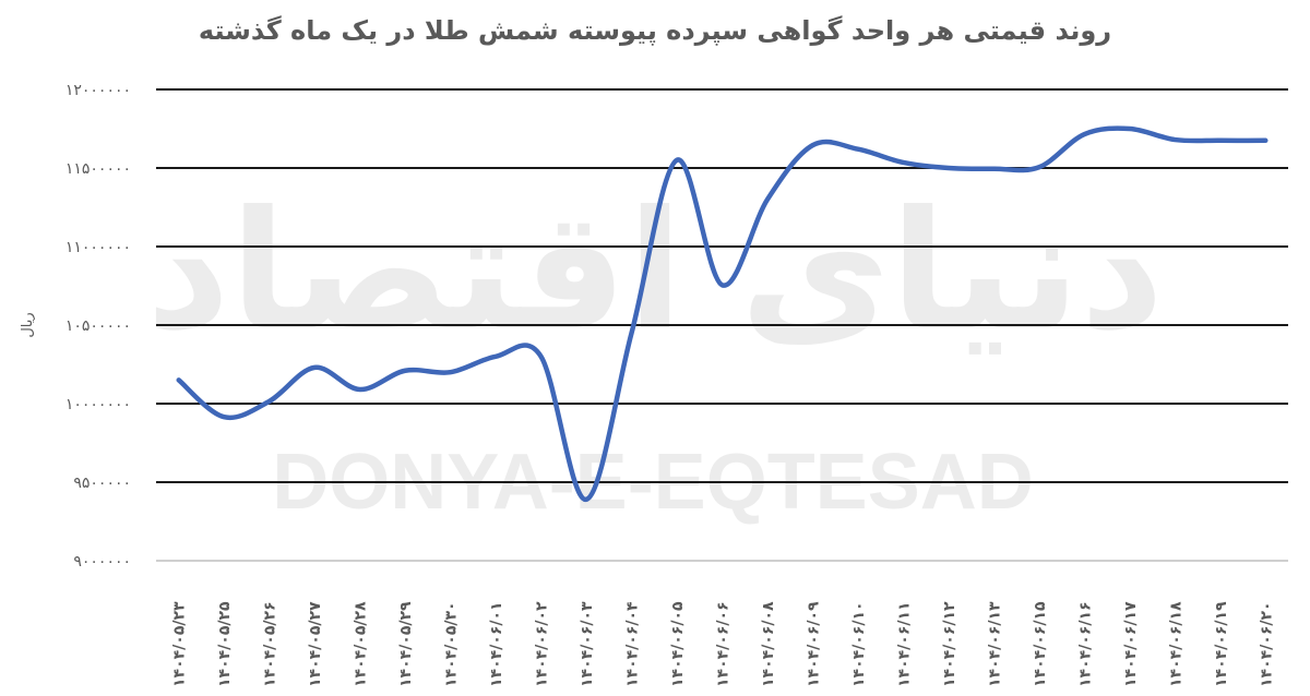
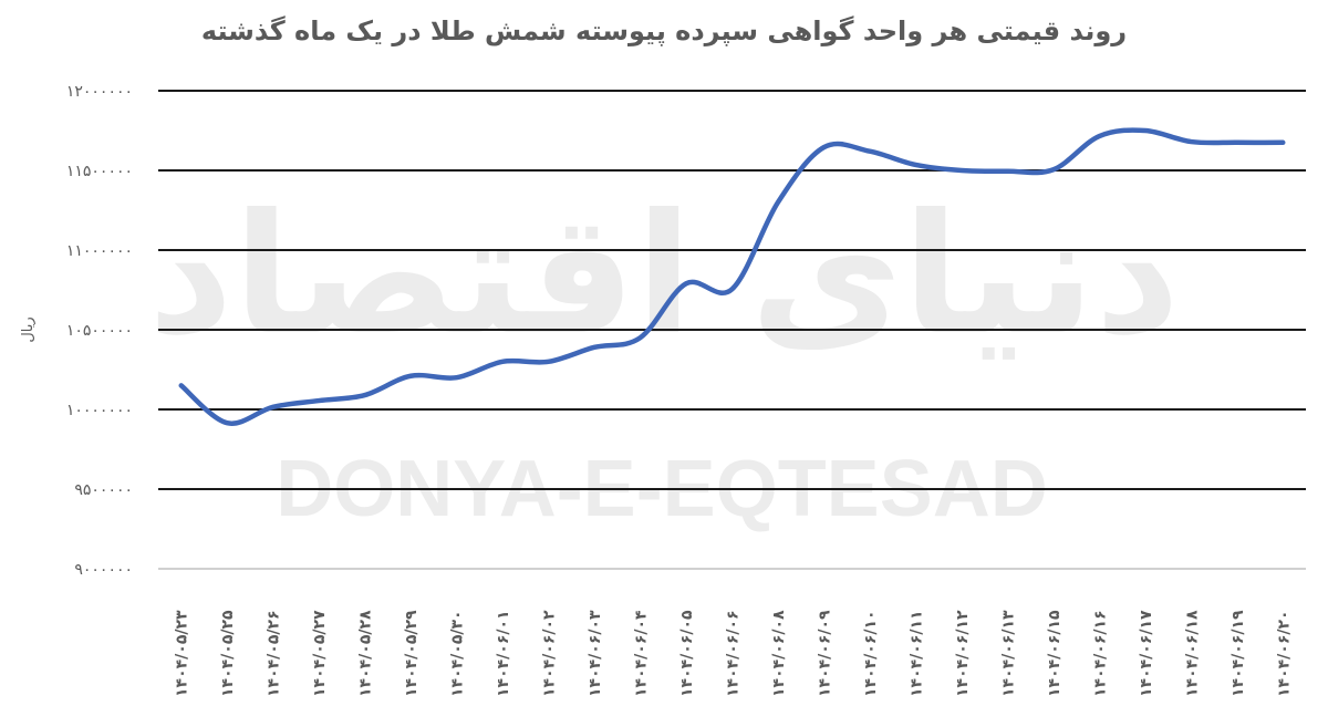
۱۴۰۴/۰۵/۲۷: 10230000 -> 10060000
۱۴۰۴/۰۶/۰۳: 9390000 -> 10390000
۱۴۰۴/۰۶/۰۵: 11550000 -> 10790000
